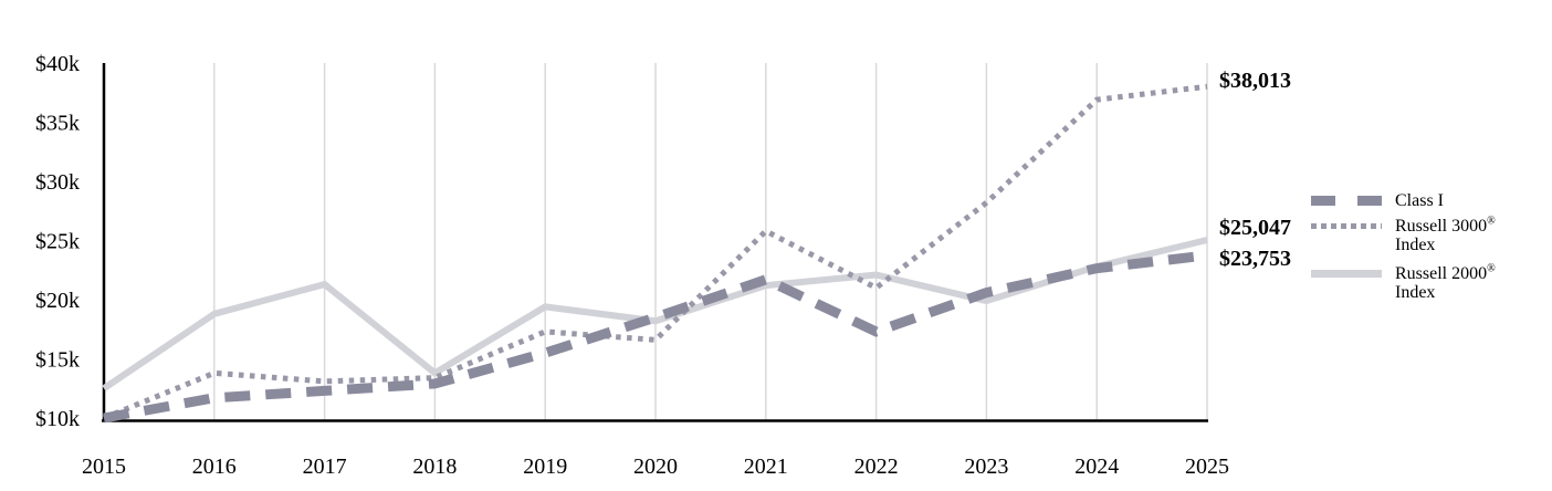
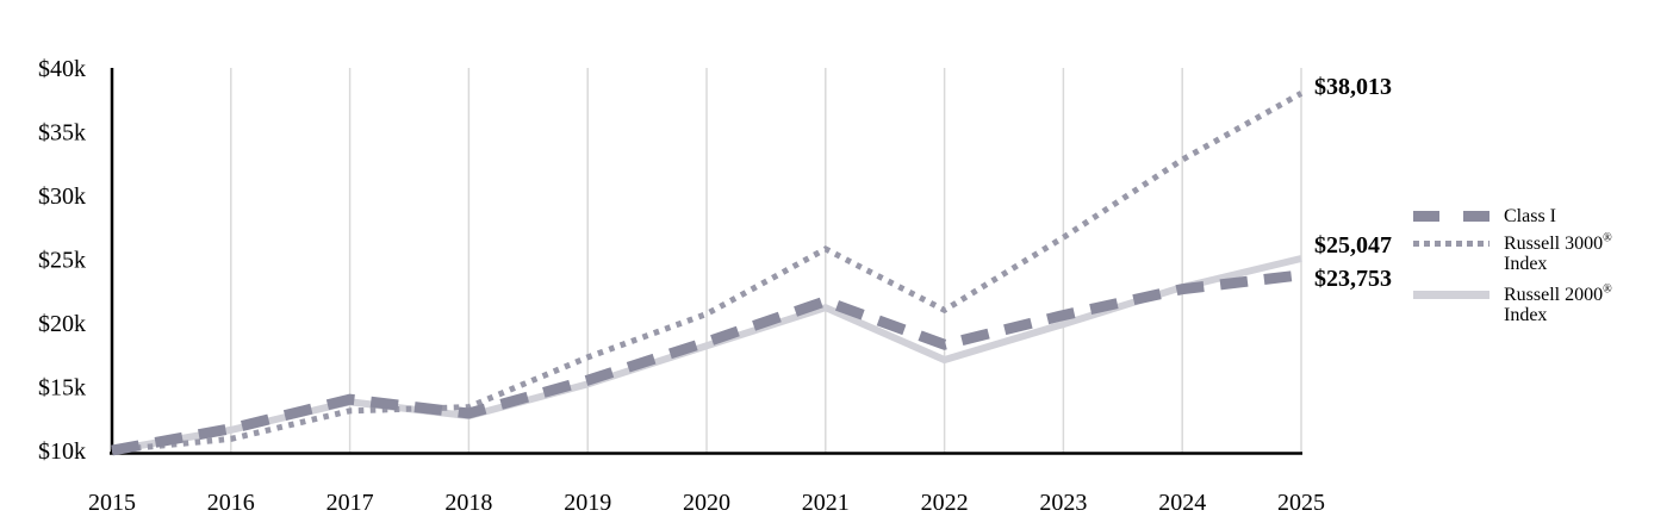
Russell 2000® Index/2015: $12.5k -> $10.0k
Russell 3000® Index/2016: $13.8k -> $10.9k
Russell 2000® Index/2016: $18.8k -> $11.6k
Class I/2017: $12.3k -> $14.0k
Russell 2000® Index/2017: $21.3k -> $13.8k
Russell 2000® Index/2018: $13.8k -> $12.7k
Russell 2000® Index/2019: $19.4k -> $15.2k
Russell 3000® Index/2020: $16.6k -> $20.7k
Class I/2022: $17.3k -> $18.3k
Russell 2000® Index/2022: $22.1k -> $17.1k
Russell 3000® Index/2023: $28.2k -> $26.7k
Russell 3000® Index/2024: $36.9k -> $32.8k
